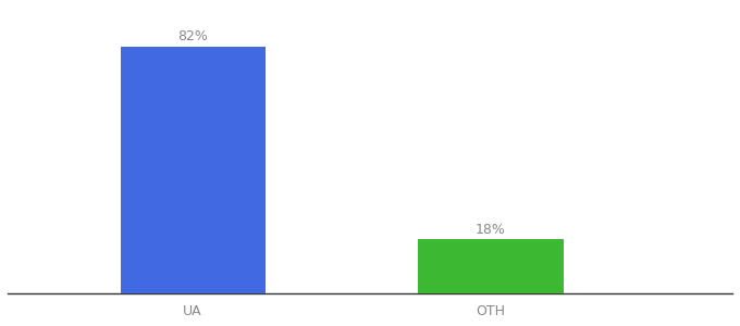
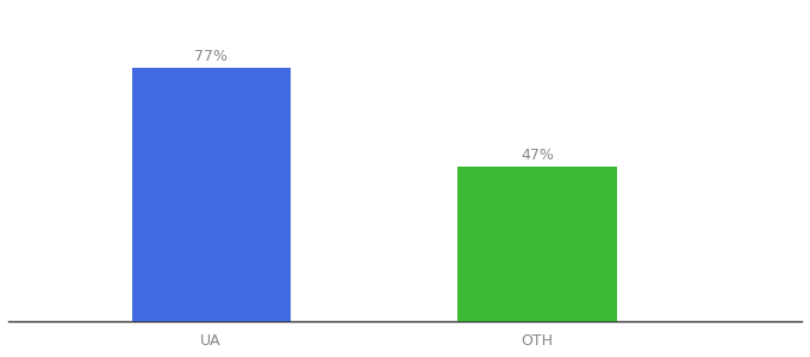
UA: 82% -> 77%
OTH: 18% -> 47%
